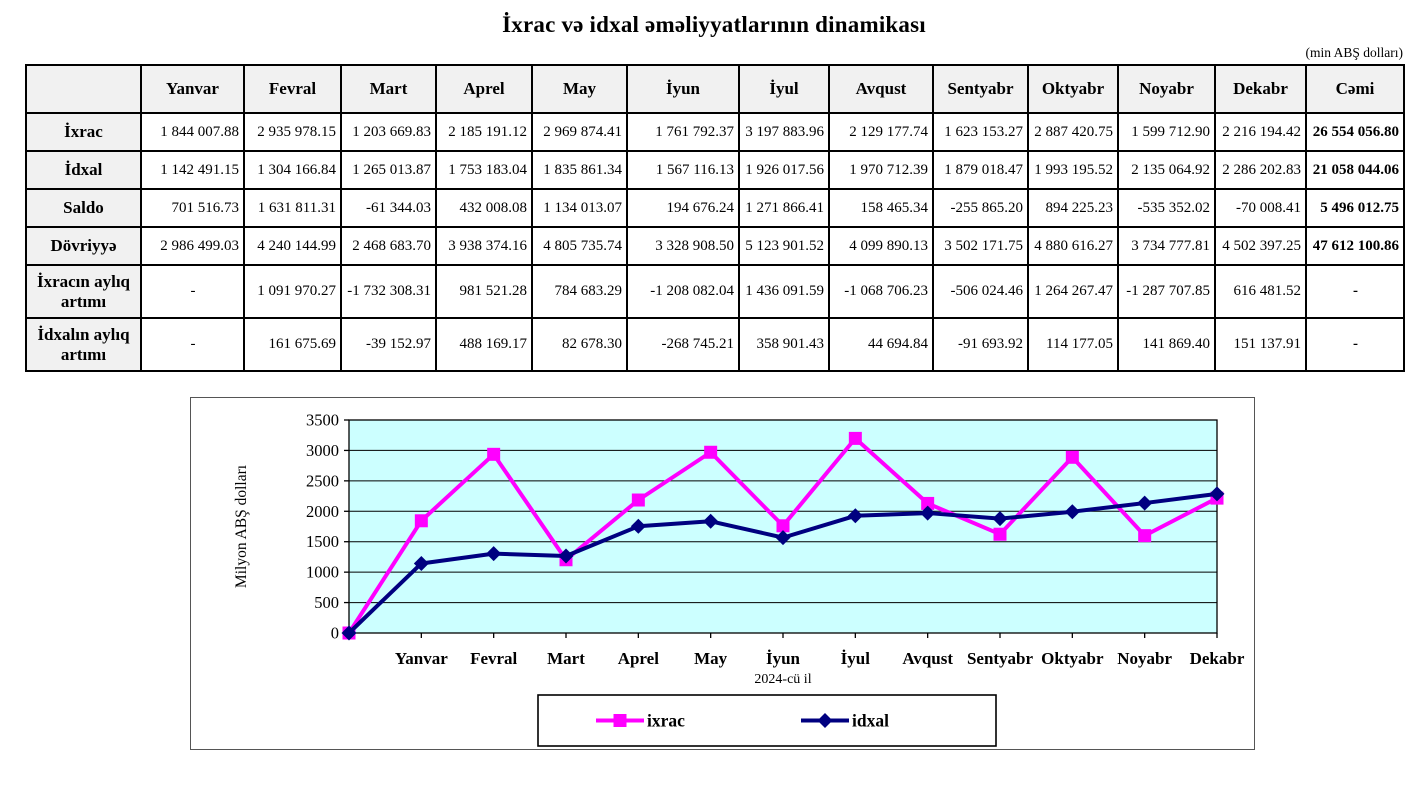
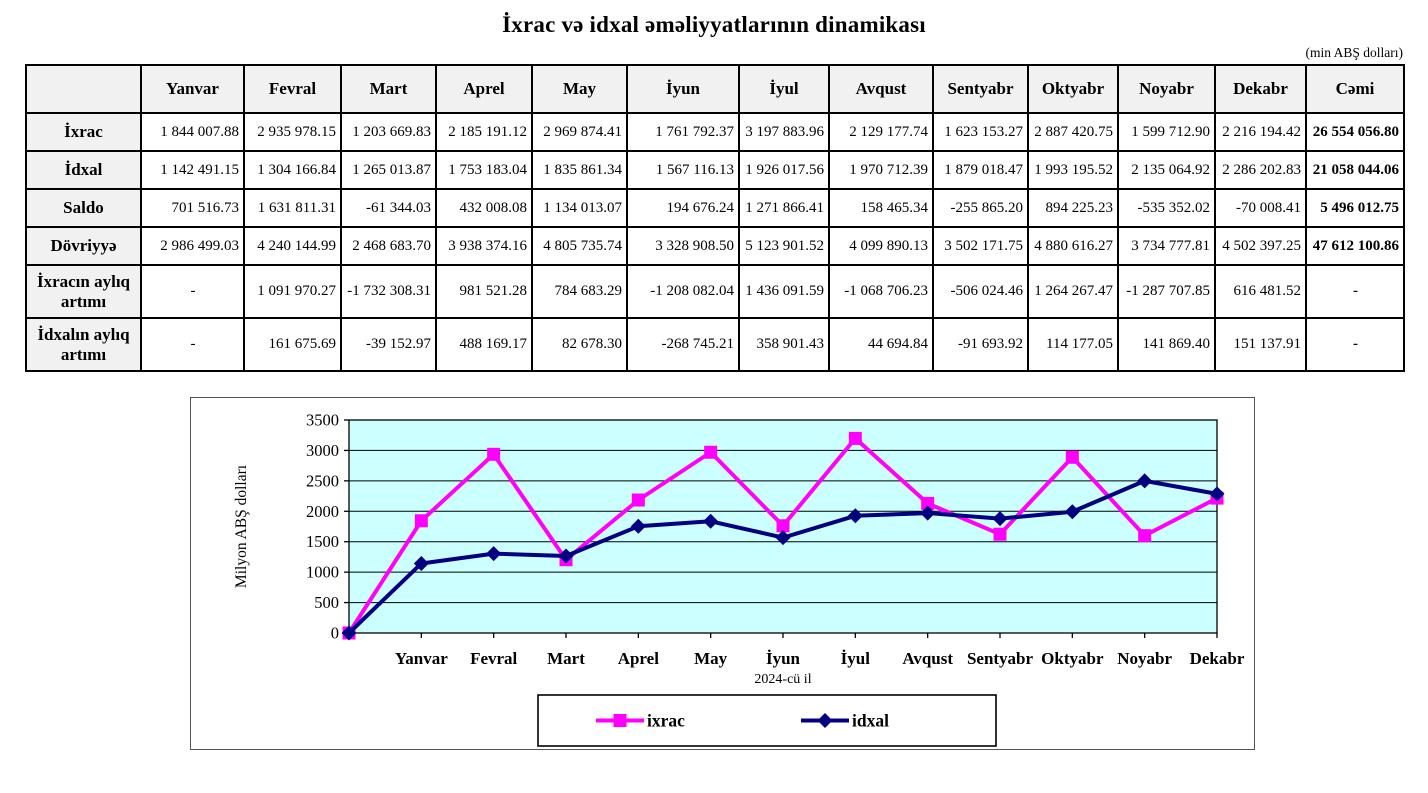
idxal/Noyabr: 2100 -> 2500
